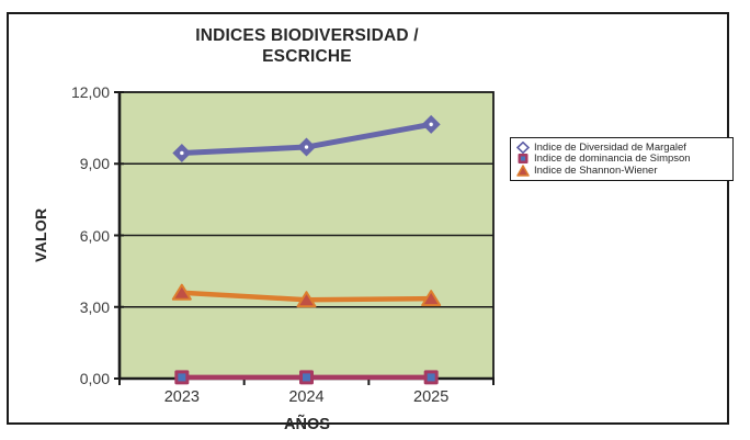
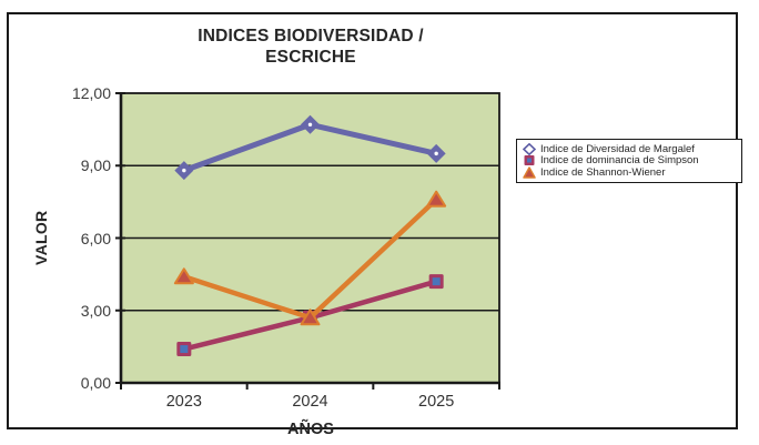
Indice de Diversidad de Margalef/2023: 9,4 -> 8,8
Indice de dominancia de Simpson/2023: 0,1 -> 1,4
Indice de Shannon-Wiener/2023: 3,6 -> 4,4
Indice de Diversidad de Margalef/2024: 9,7 -> 10,7
Indice de dominancia de Simpson/2024: 0,1 -> 2,7
Indice de Shannon-Wiener/2024: 3,3 -> 2,7
Indice de Diversidad de Margalef/2025: 10,7 -> 9,5
Indice de dominancia de Simpson/2025: 0,1 -> 4,2
Indice de Shannon-Wiener/2025: 3,4 -> 7,6
